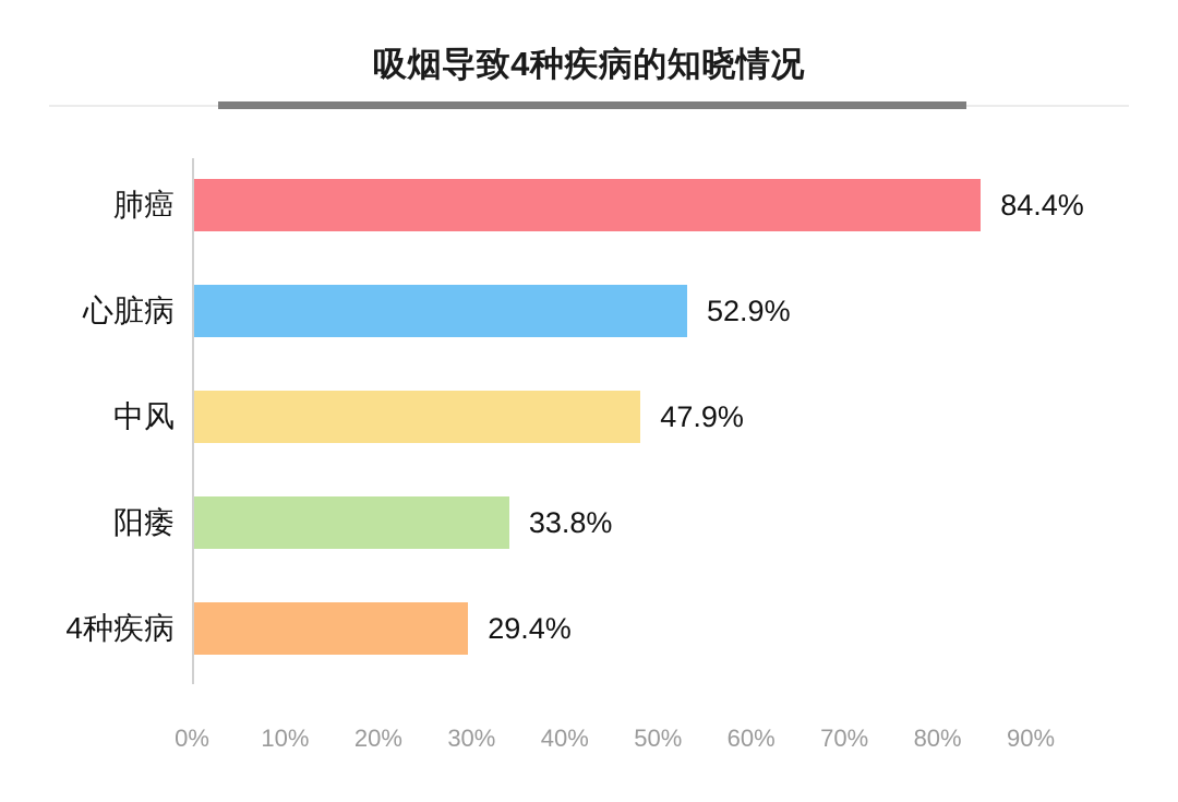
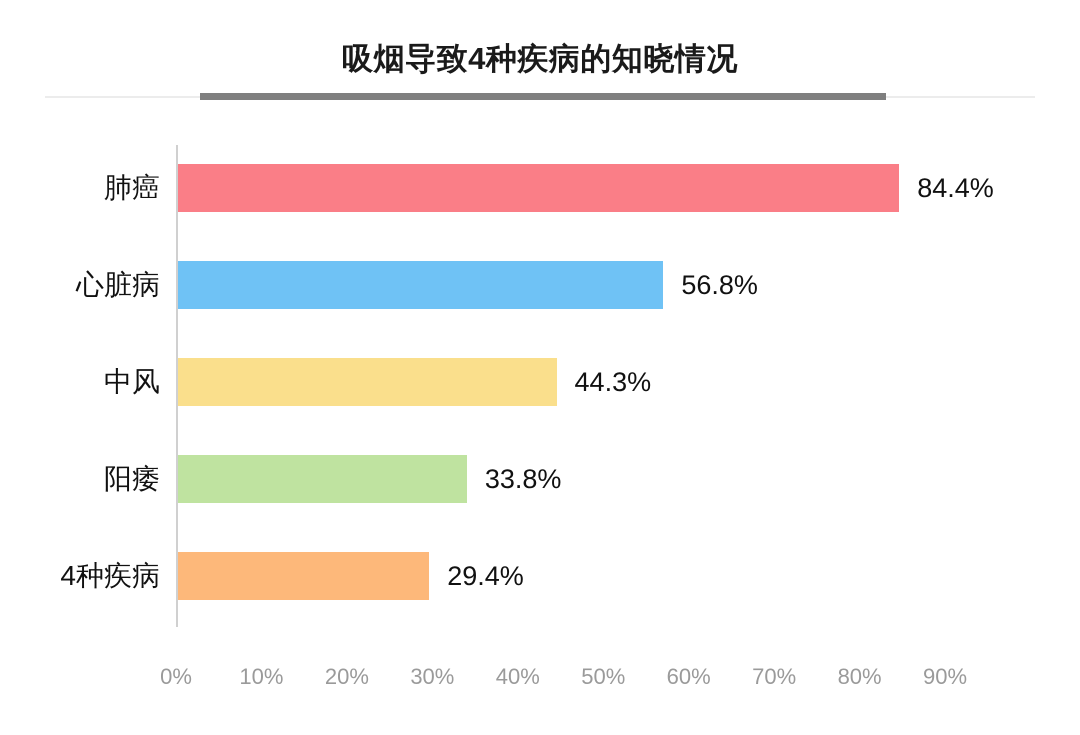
心脏病: 52.9% -> 56.8%
中风: 47.9% -> 44.3%
